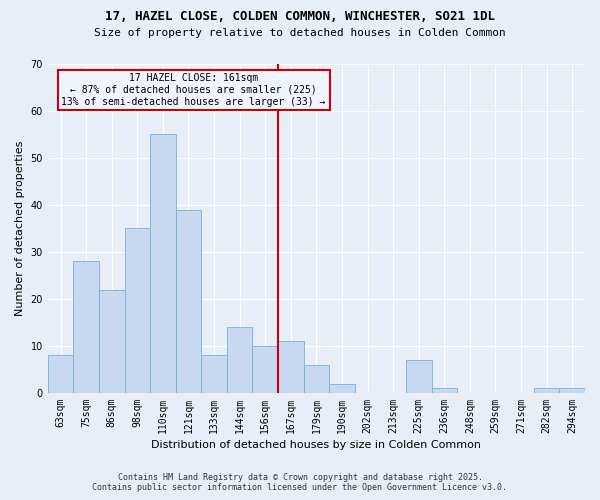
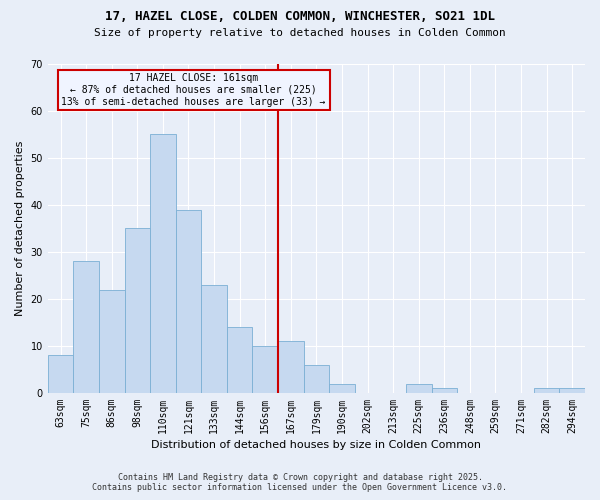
133sqm: 8 -> 23
225sqm: 7 -> 2
